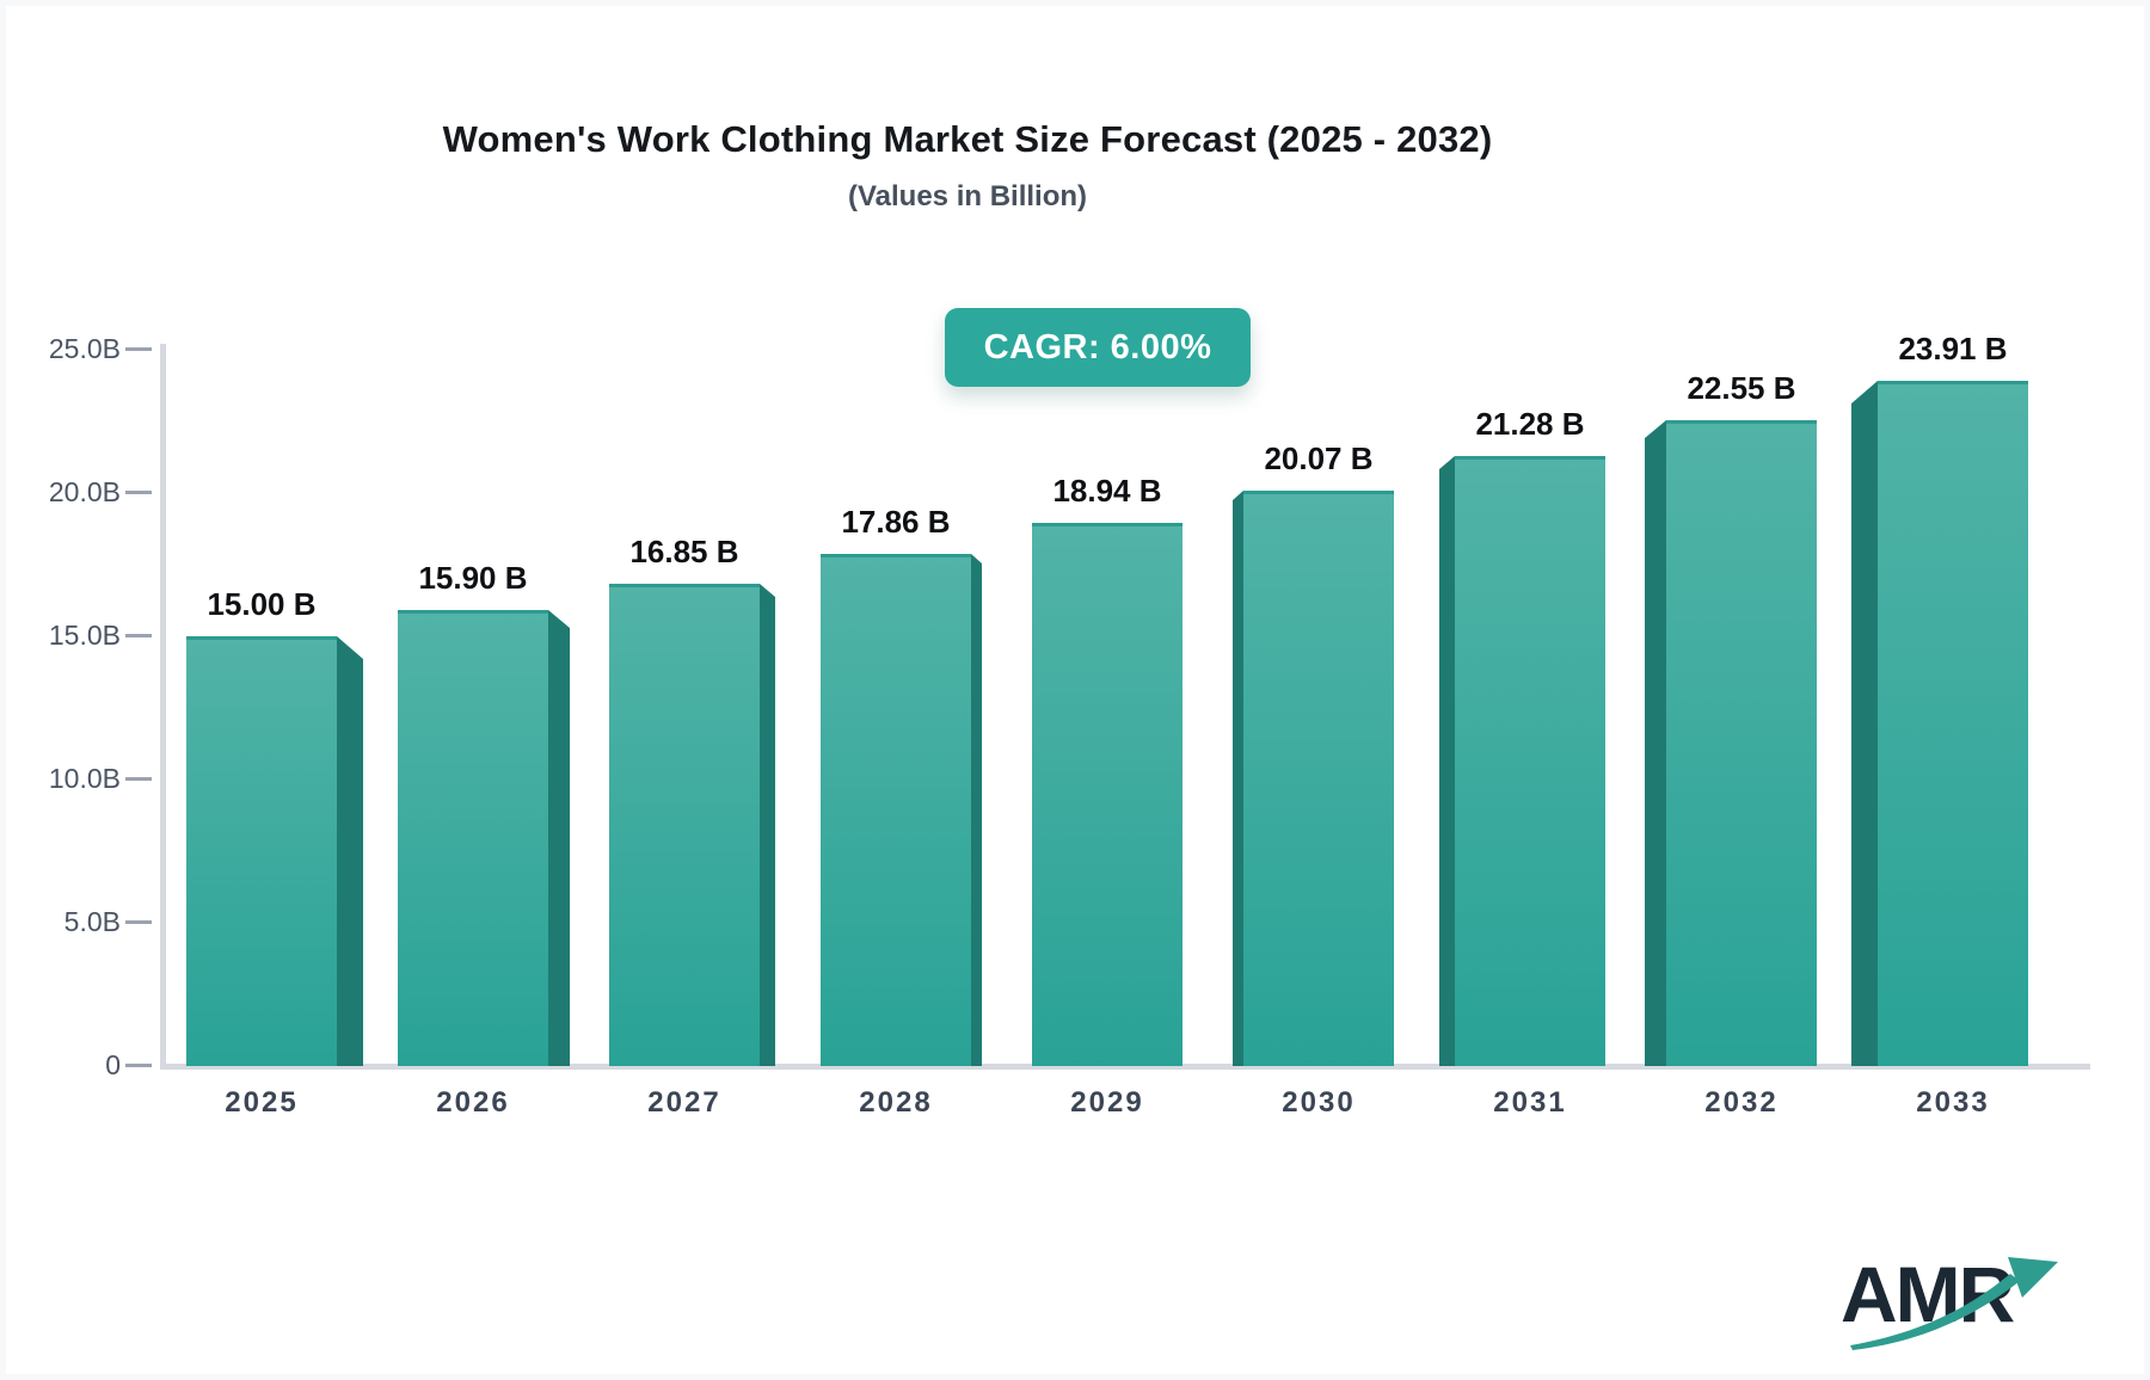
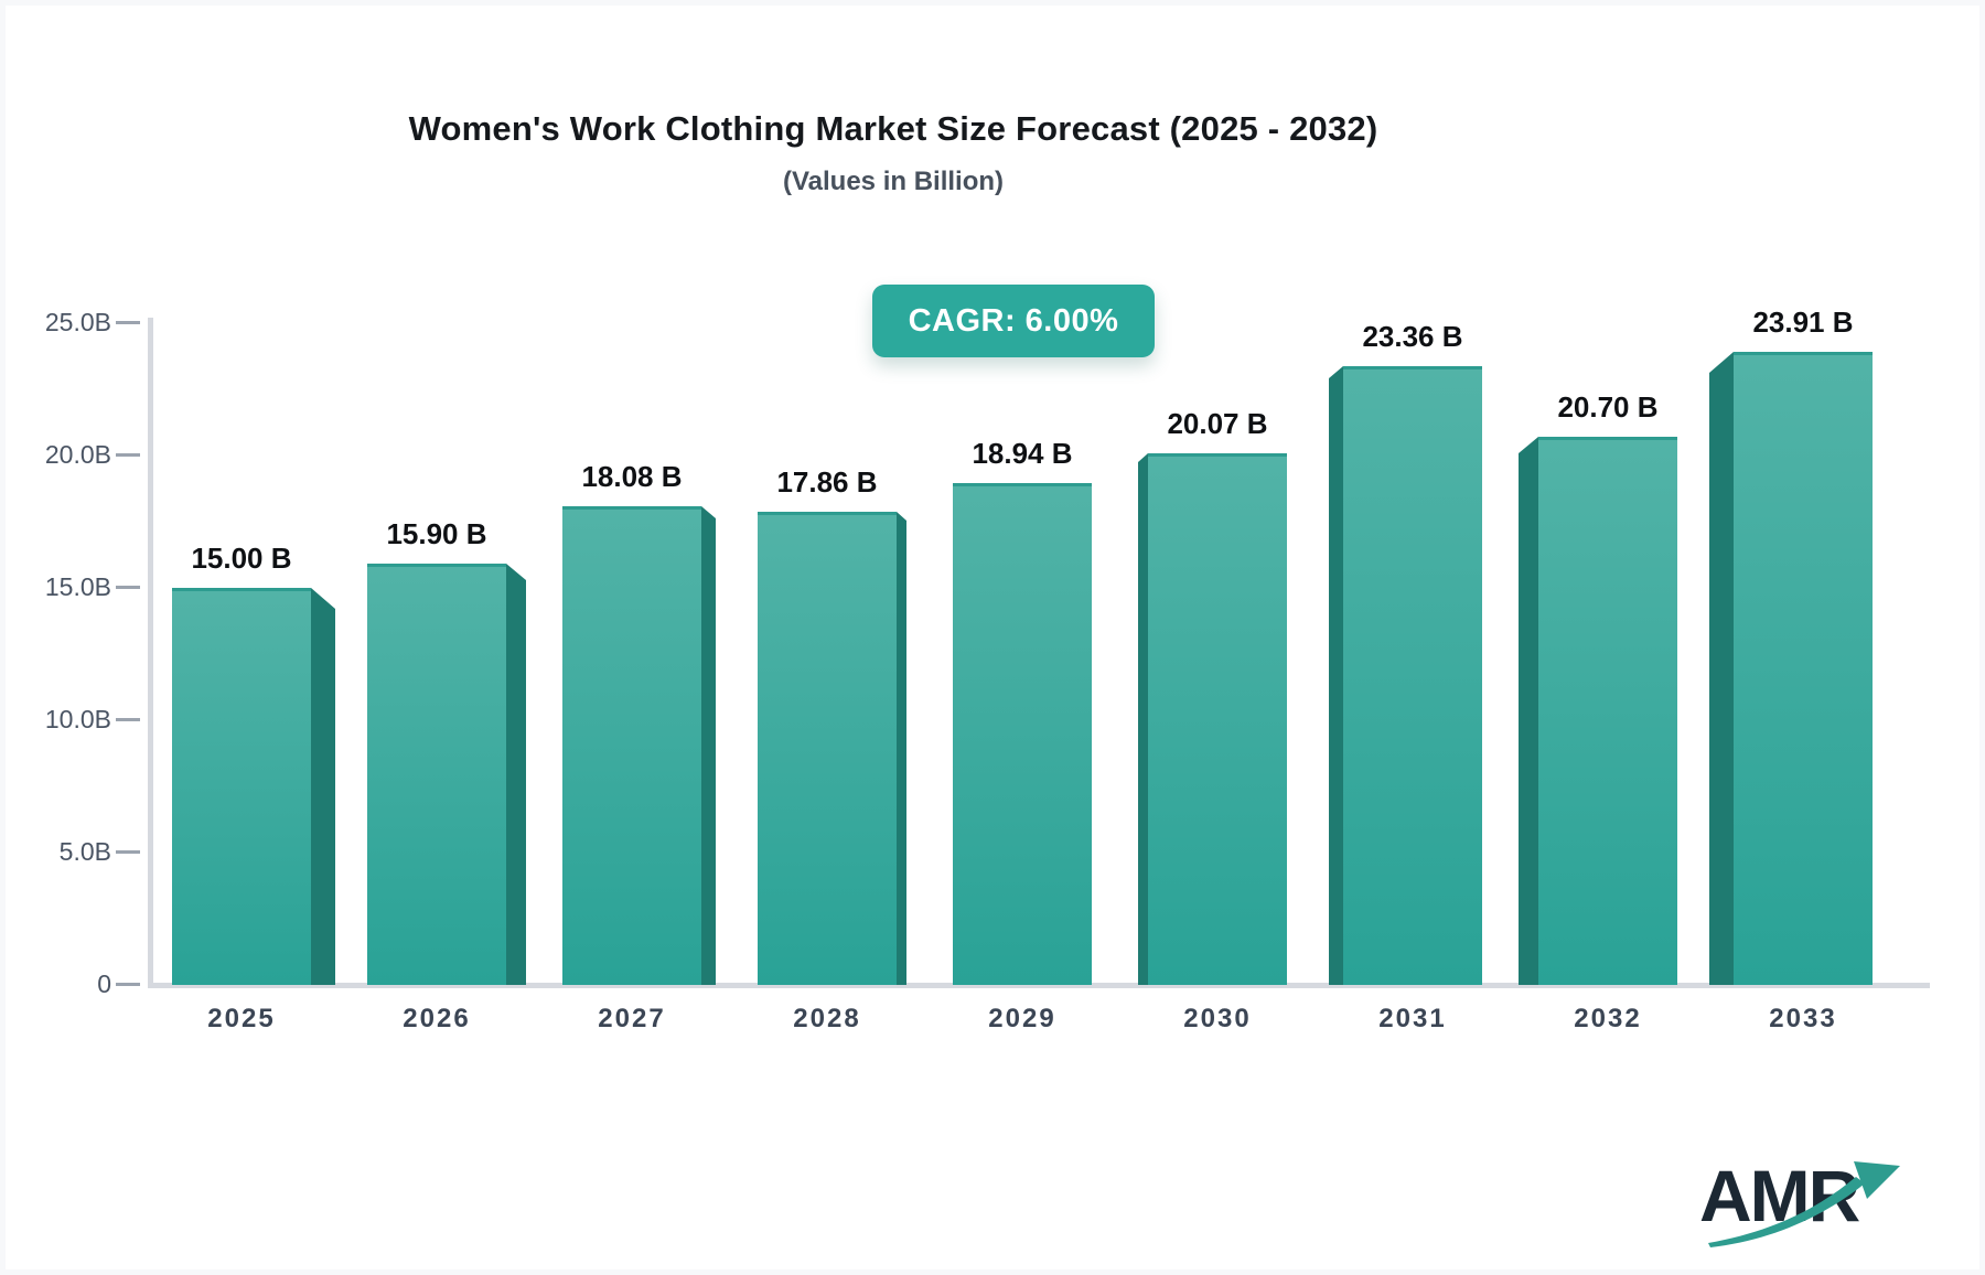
2027: 16.85 -> 18.08
2031: 21.28 -> 23.36
2032: 22.55 -> 20.70
